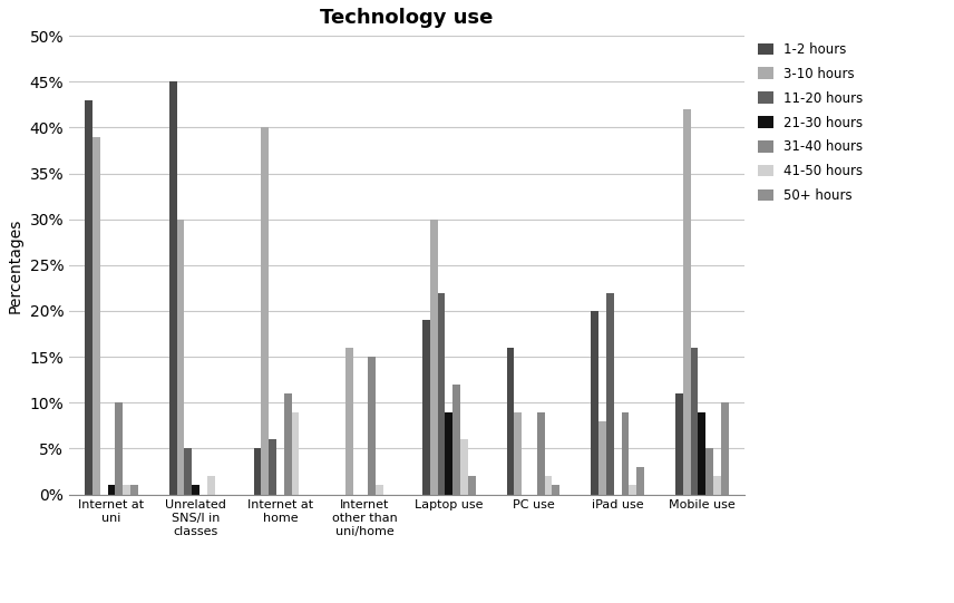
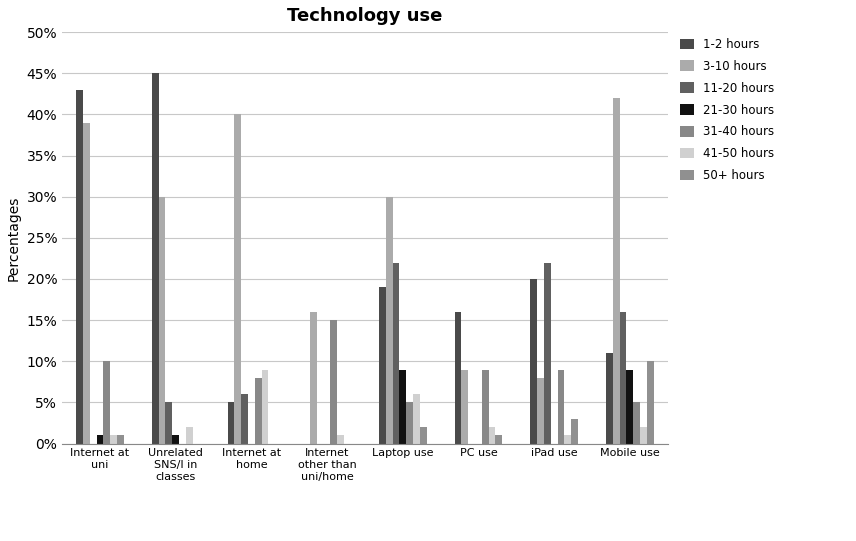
31-40 hours/Internet at home: 11% -> 8%
31-40 hours/Laptop use: 12% -> 5%
